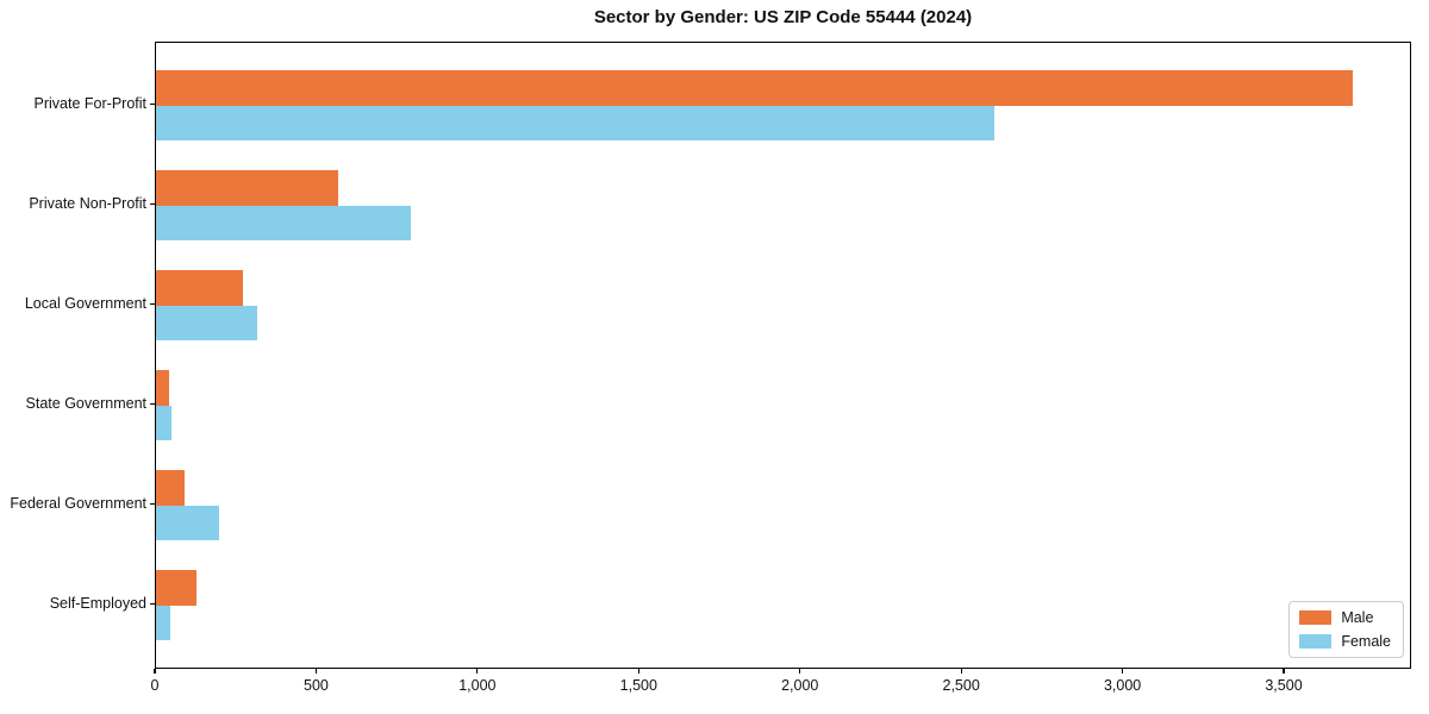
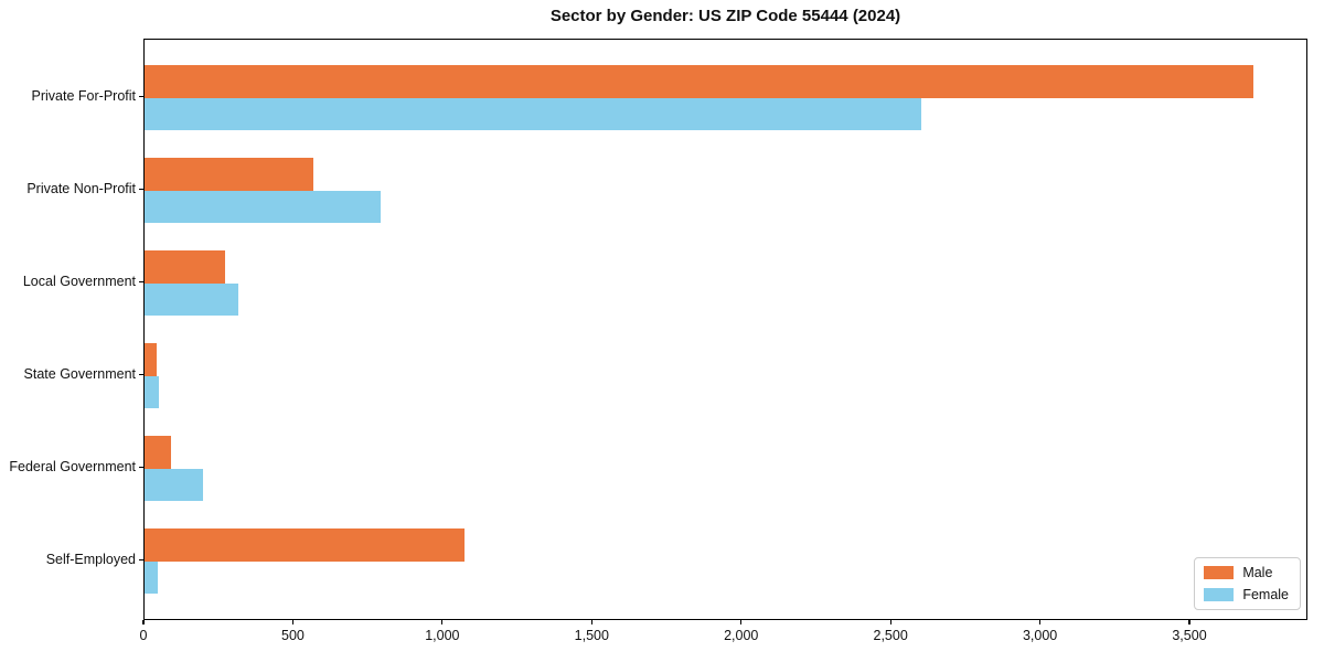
Male/Self-Employed: 130 -> 1070
